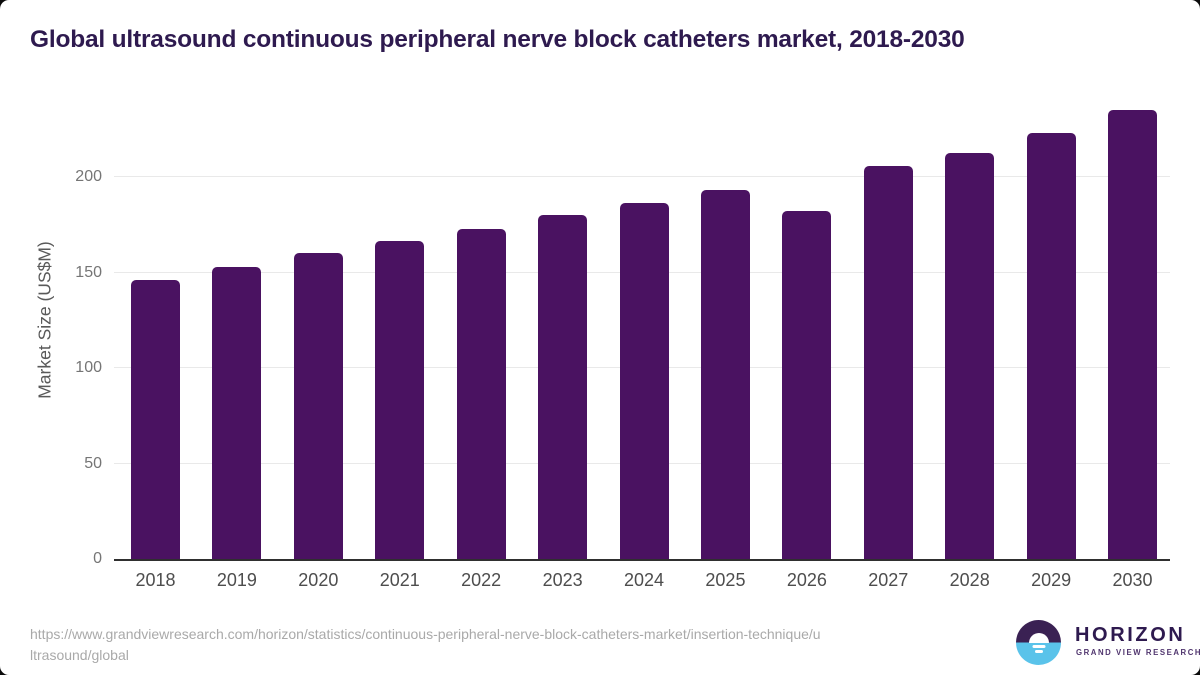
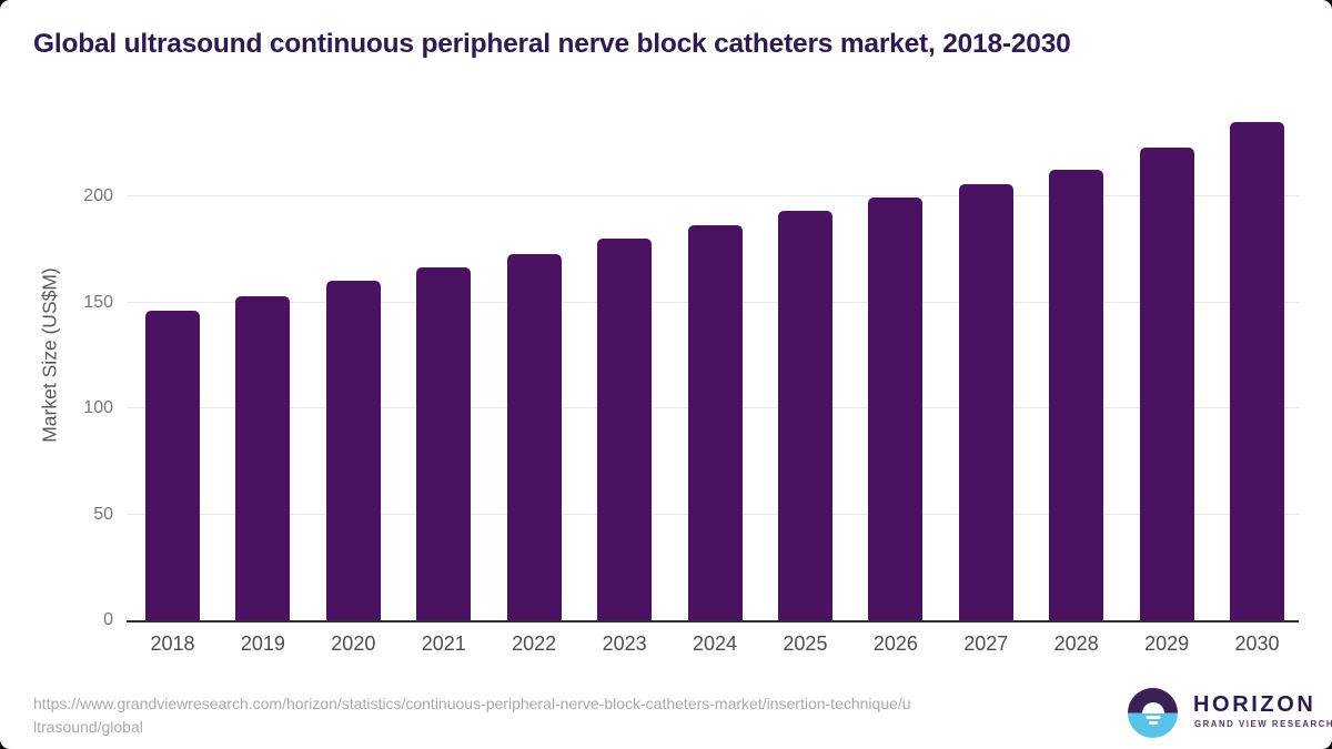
2026: 182 -> 200
